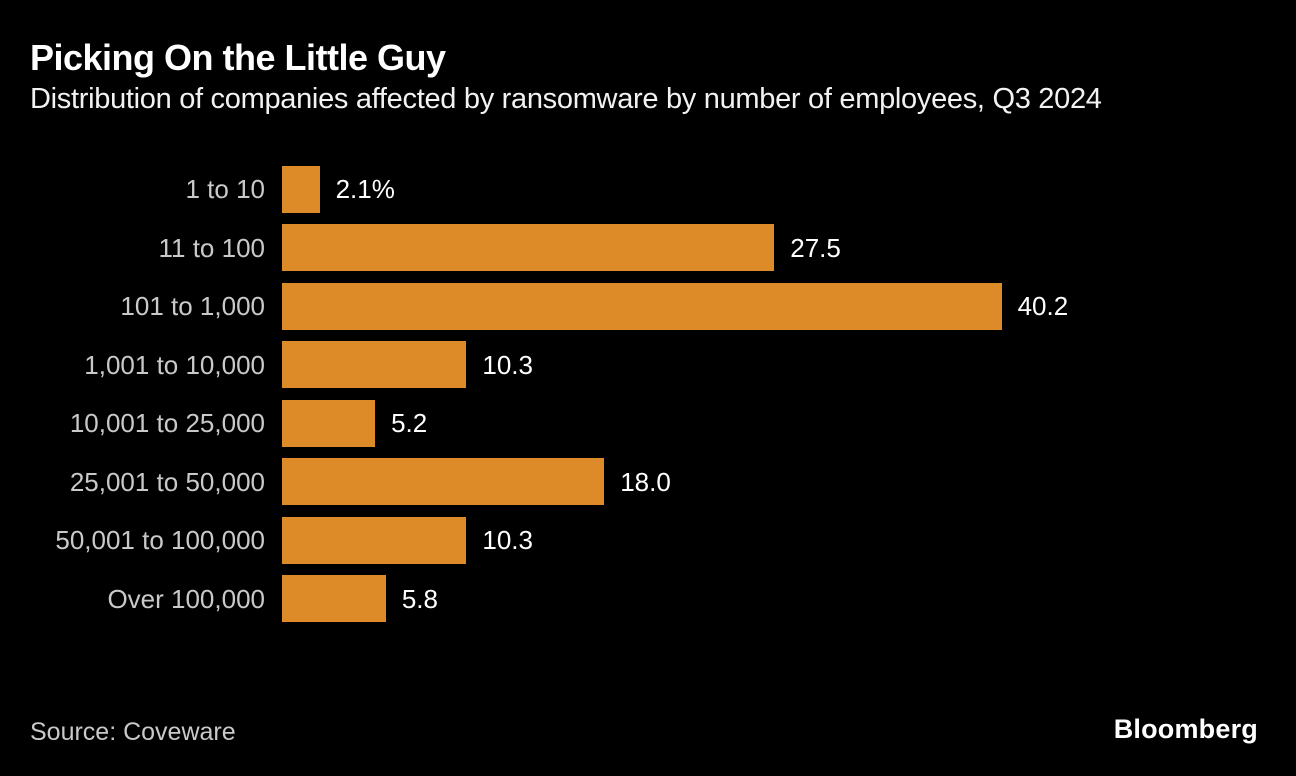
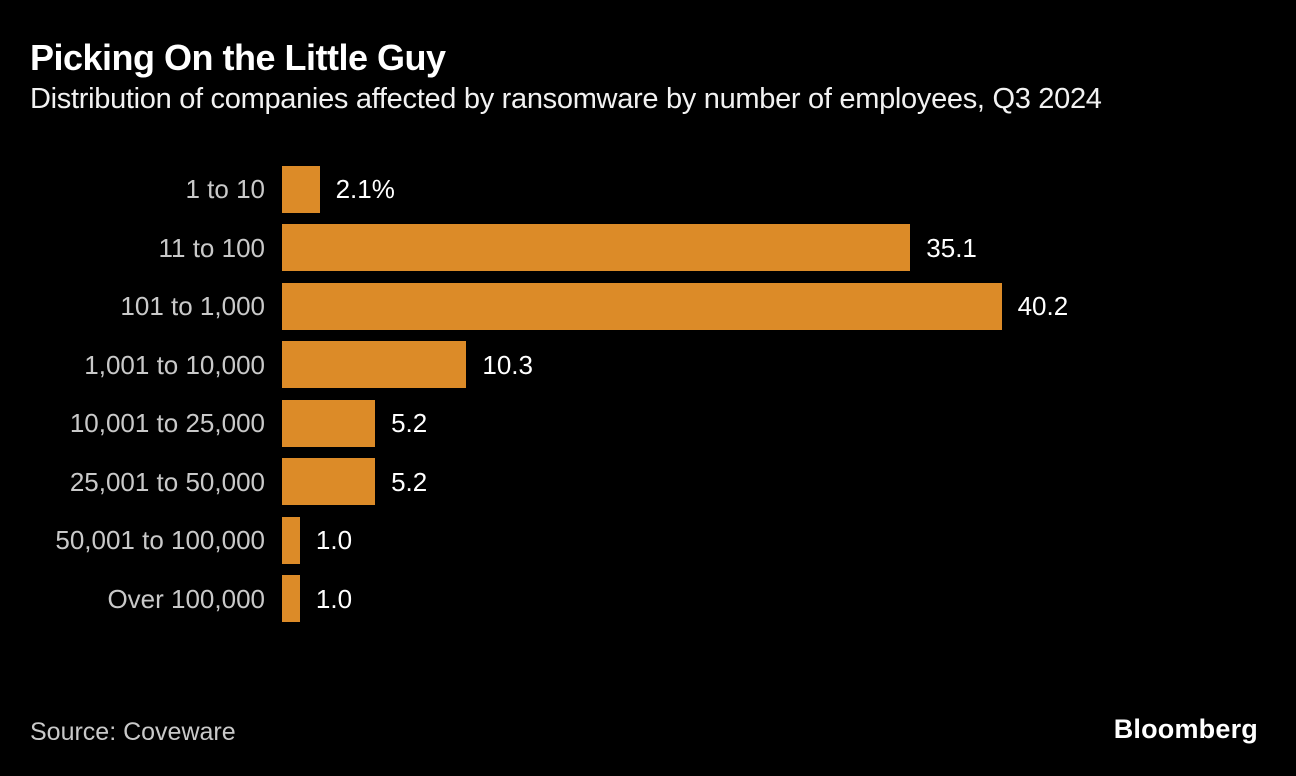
11 to 100: 27.5 -> 35.1
25,001 to 50,000: 18.0 -> 5.2
50,001 to 100,000: 10.3 -> 1.0
Over 100,000: 5.8 -> 1.0
